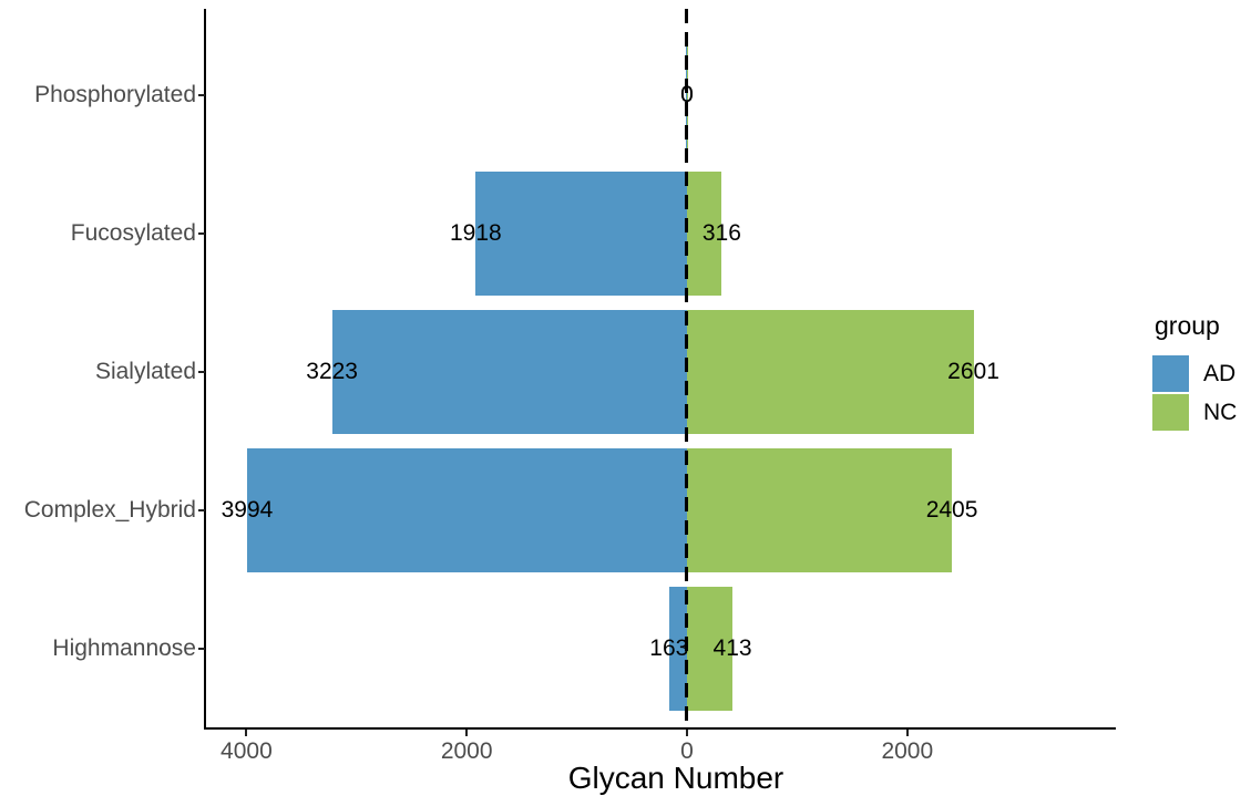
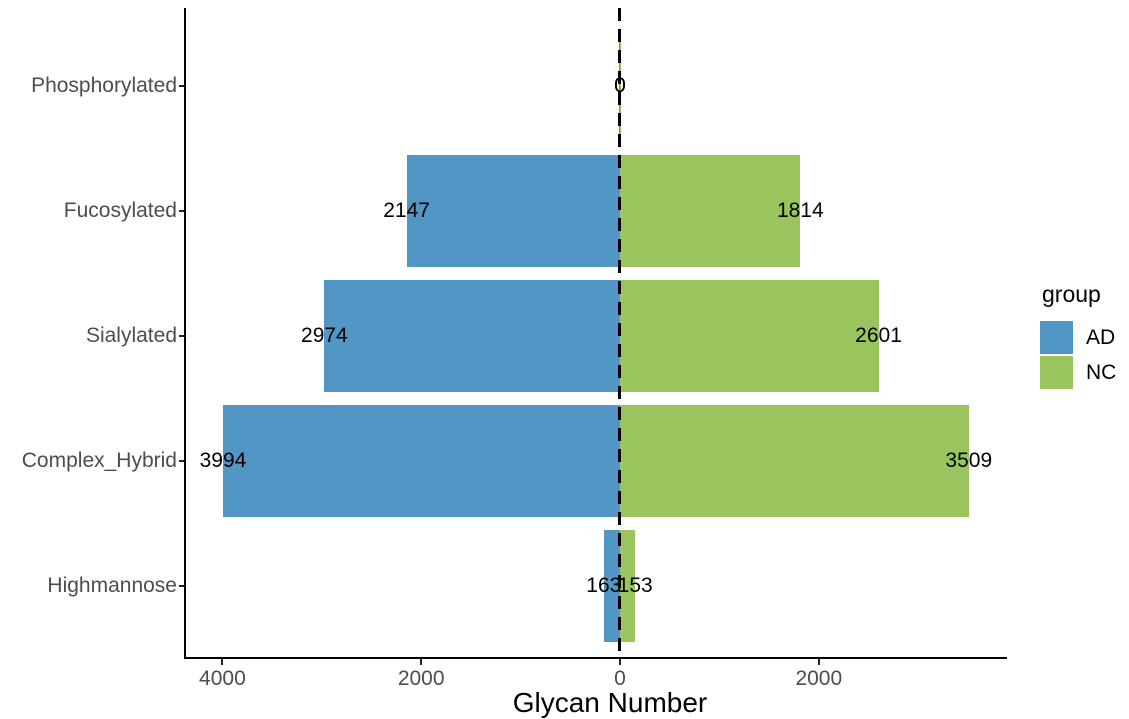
AD/Fucosylated: 1918 -> 2147
NC/Fucosylated: 316 -> 1814
AD/Sialylated: 3223 -> 2974
NC/Complex_Hybrid: 2405 -> 3509
NC/Highmannose: 413 -> 153
